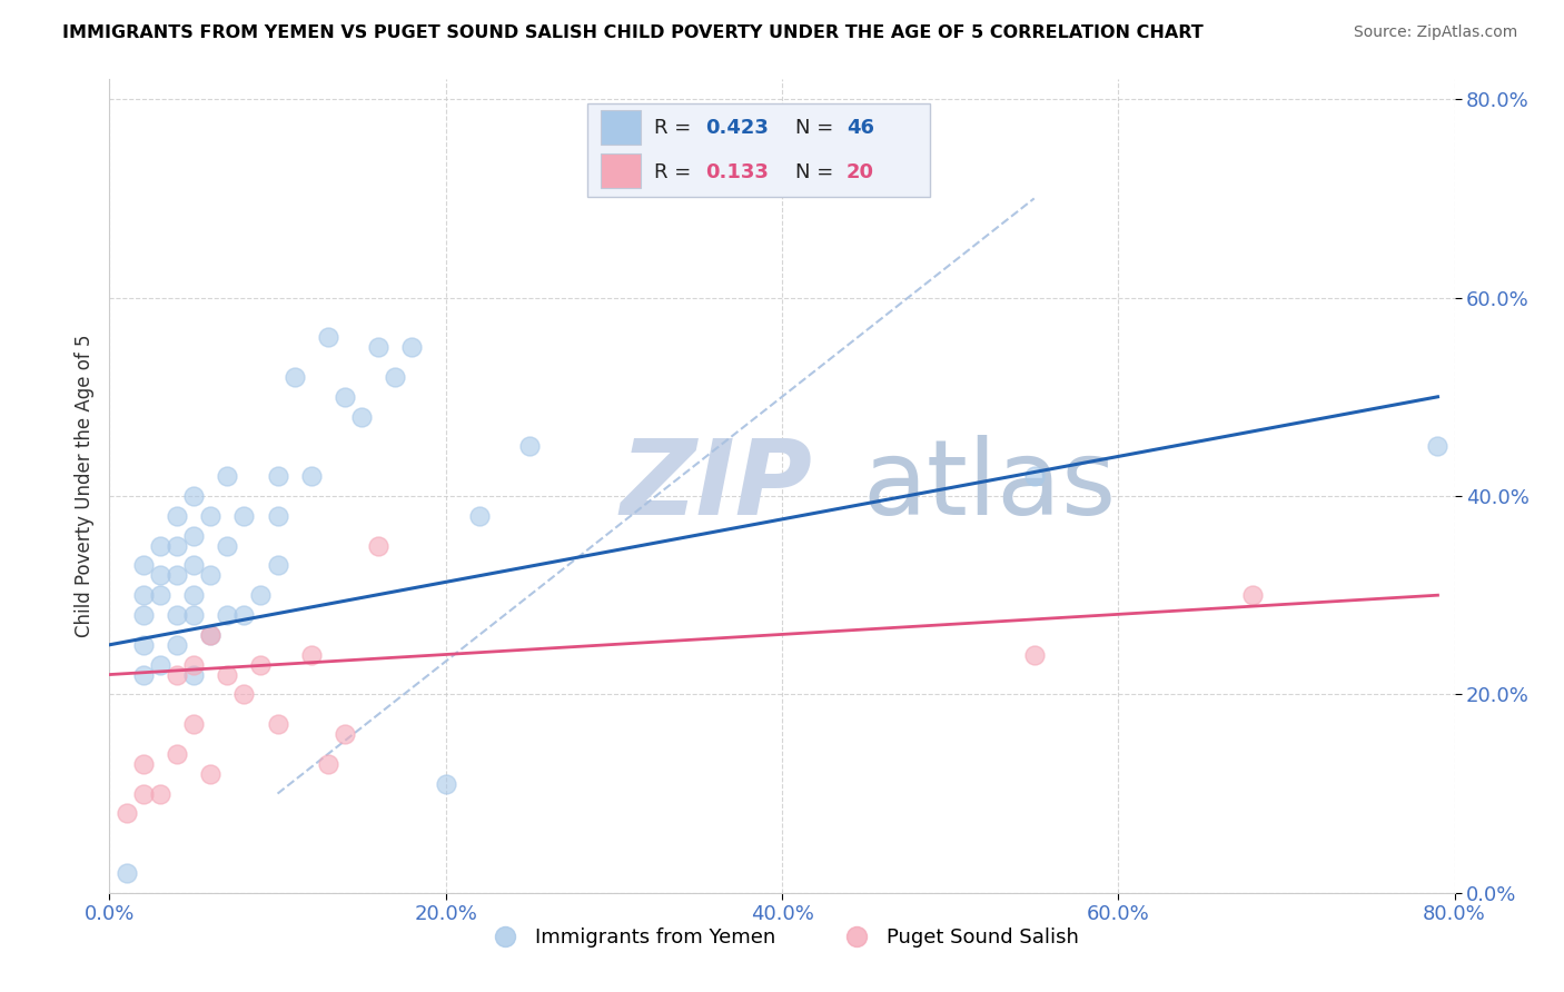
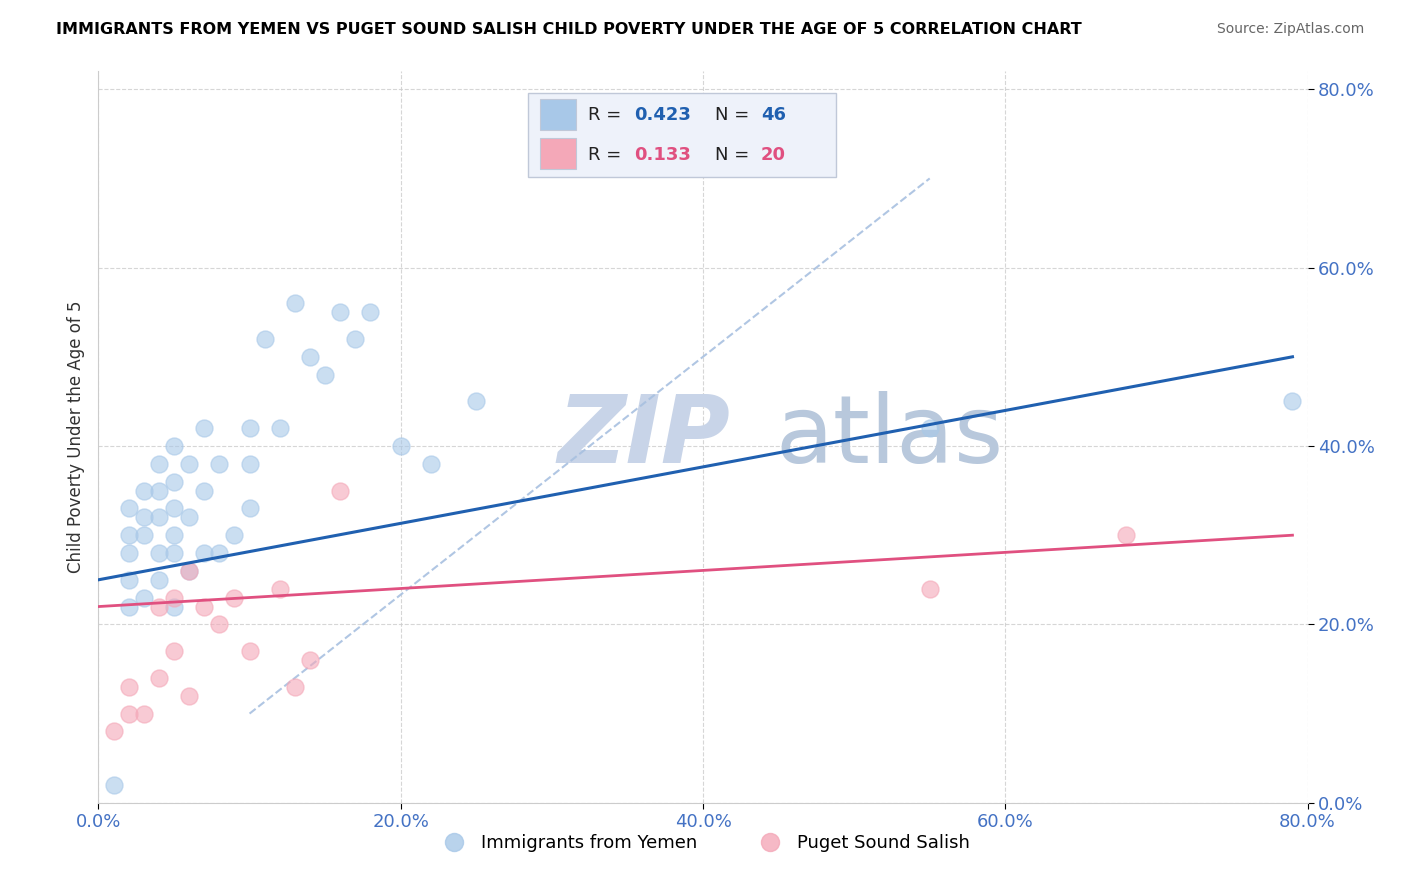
Immigrants from Yemen/20.0%: 11% -> 40%
